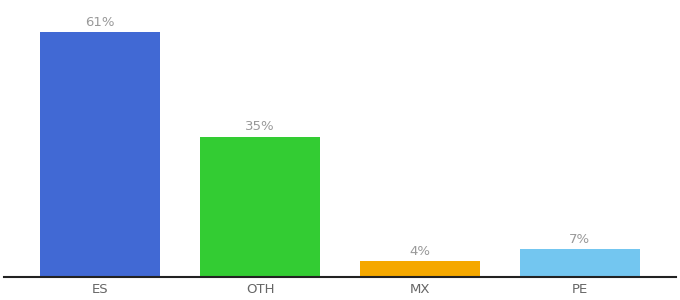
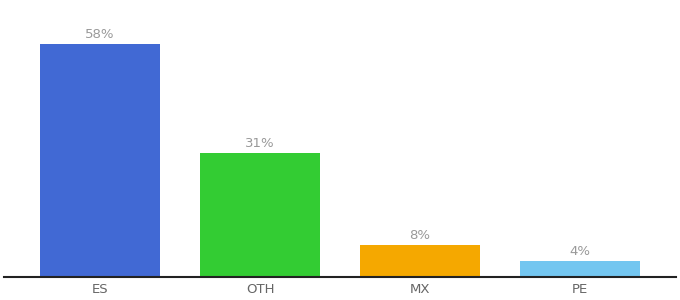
ES: 61% -> 58%
OTH: 35% -> 31%
MX: 4% -> 8%
PE: 7% -> 4%
